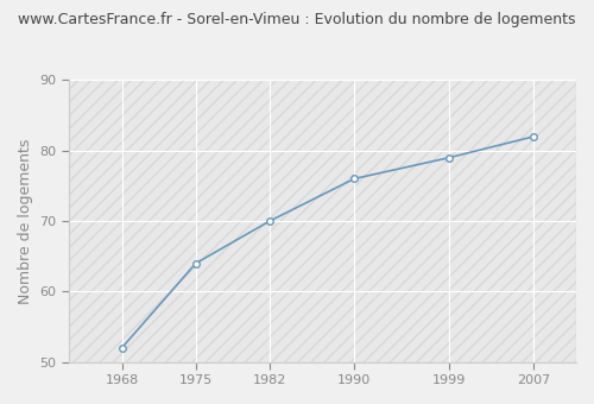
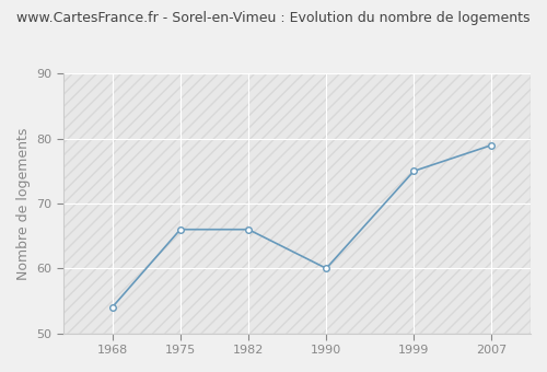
1968: 52 -> 54
1975: 64 -> 66
1982: 70 -> 66
1990: 76 -> 60
1999: 79 -> 75
2007: 82 -> 79
